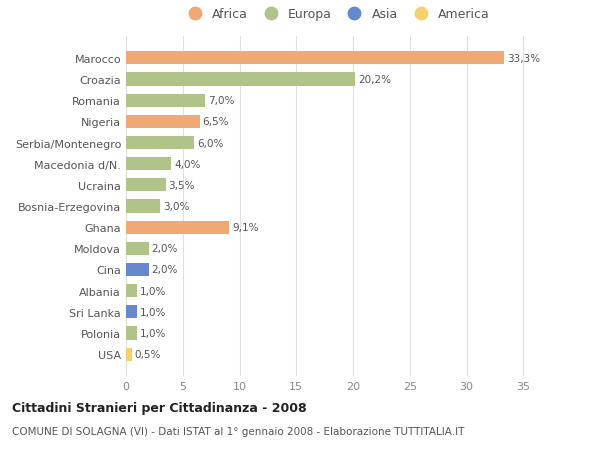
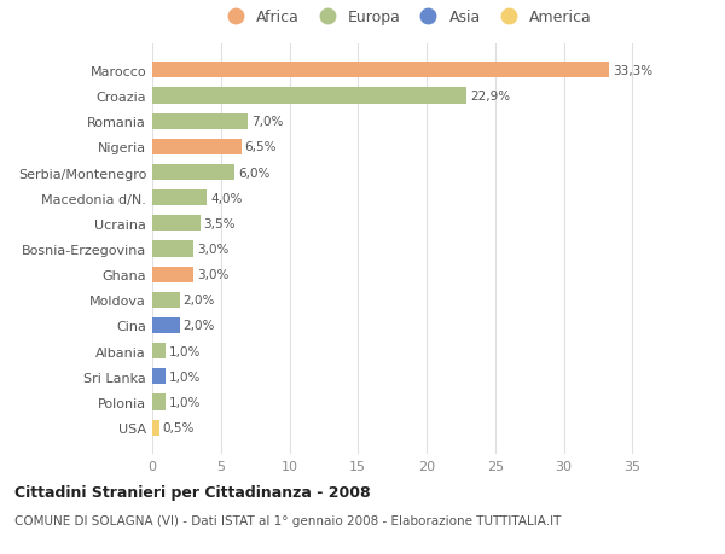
Croazia: 20,2% -> 22,9%
Ghana: 9,1% -> 3,0%
